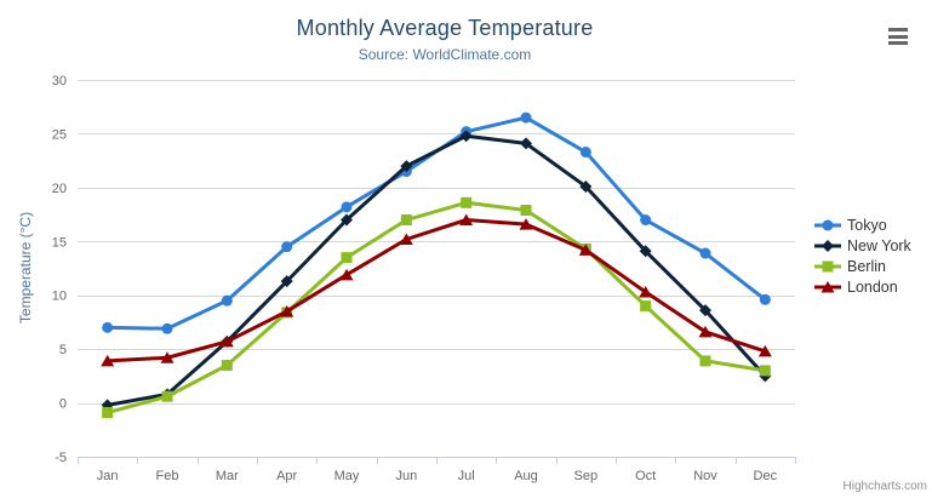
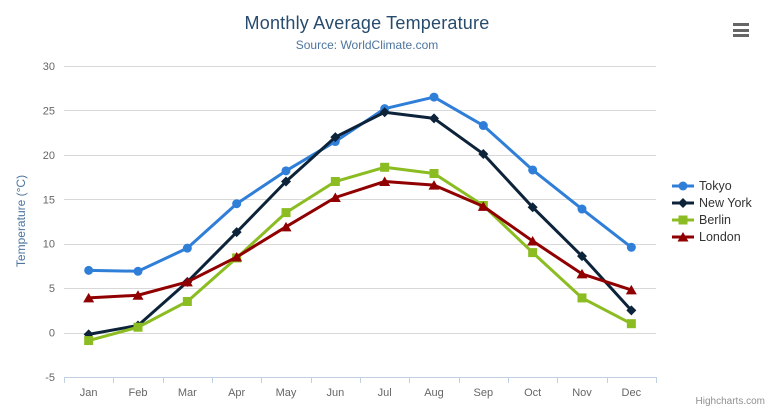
Tokyo/Oct: 17 -> 18
Berlin/Dec: 3 -> 1
